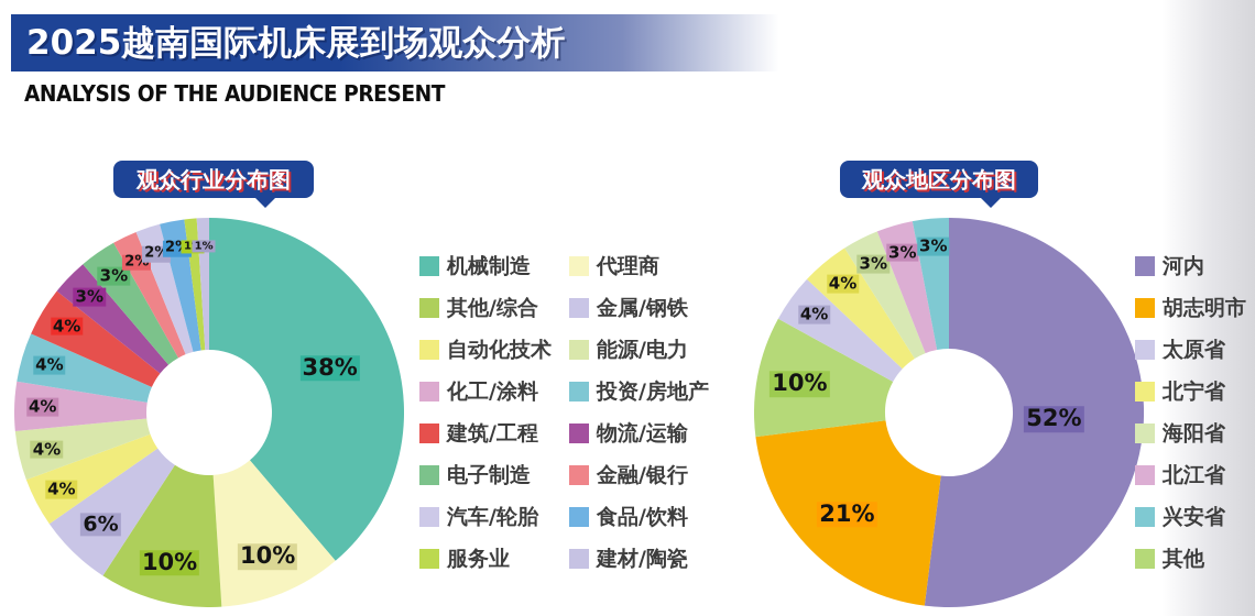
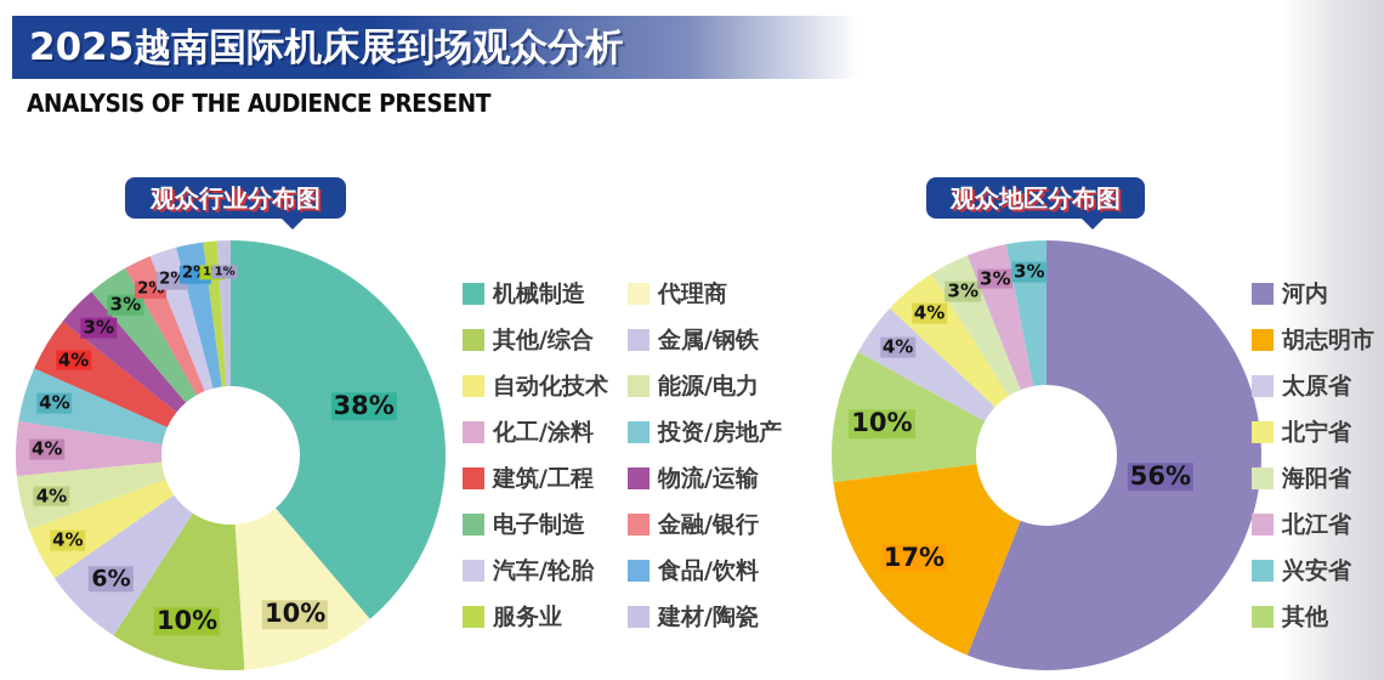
观众地区分布图/河内: 52% -> 56%
观众地区分布图/胡志明市: 21% -> 17%
